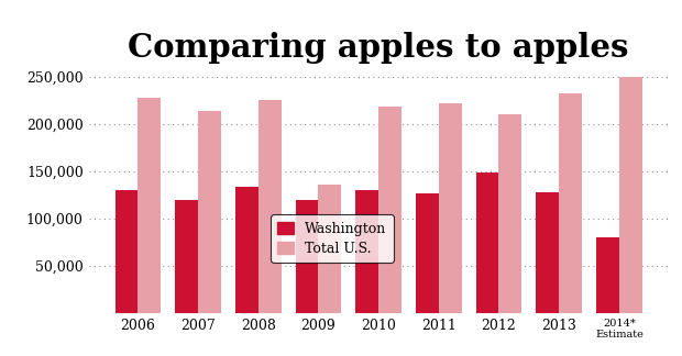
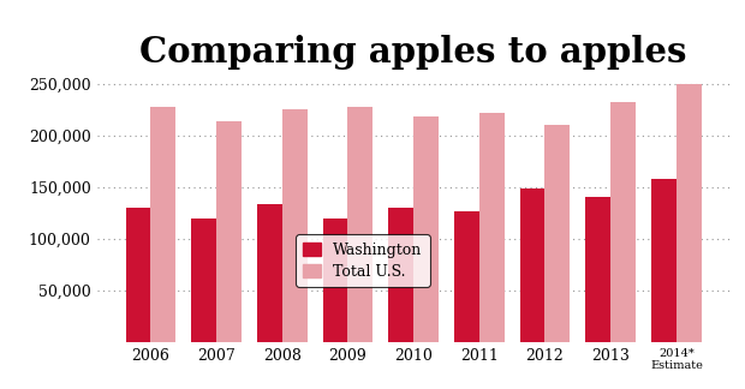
Total U.S./2009: 136,000 -> 227,000
Washington/2013: 128,000 -> 140,000
Washington/2014* Estimate: 80,000 -> 158,000
